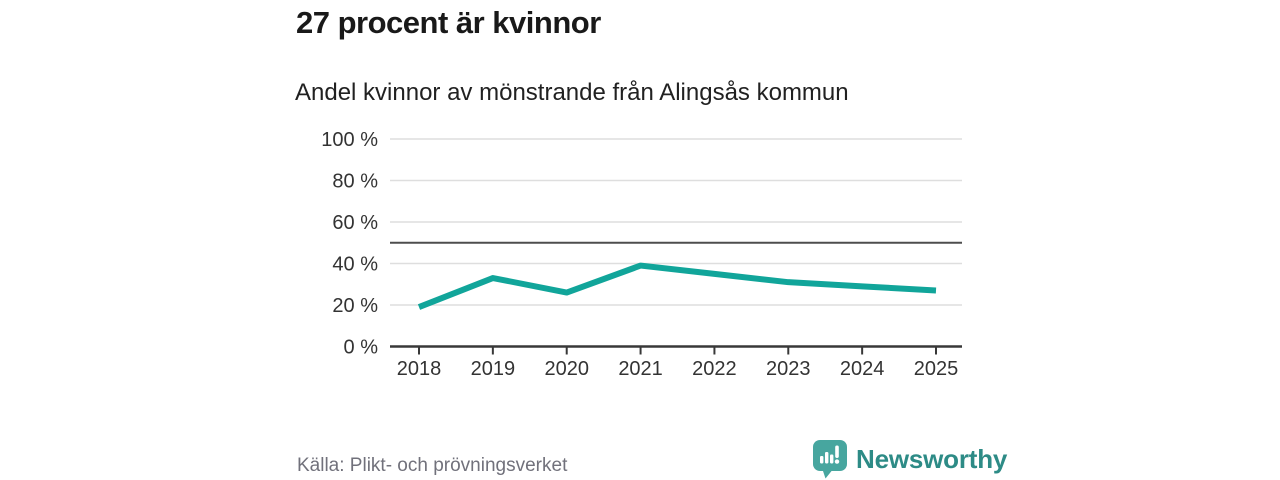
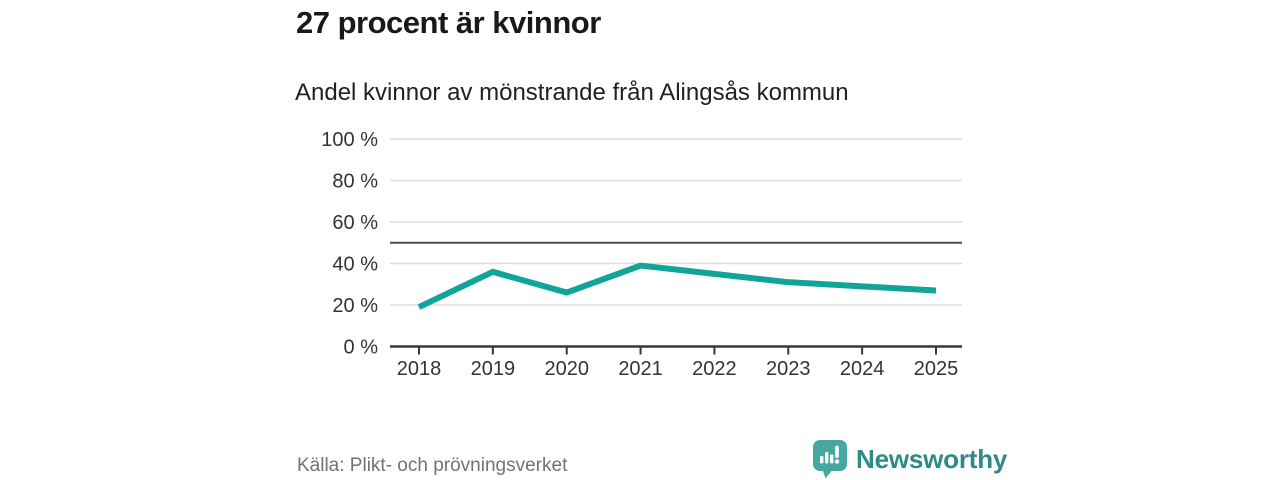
2019: 33% -> 36%
